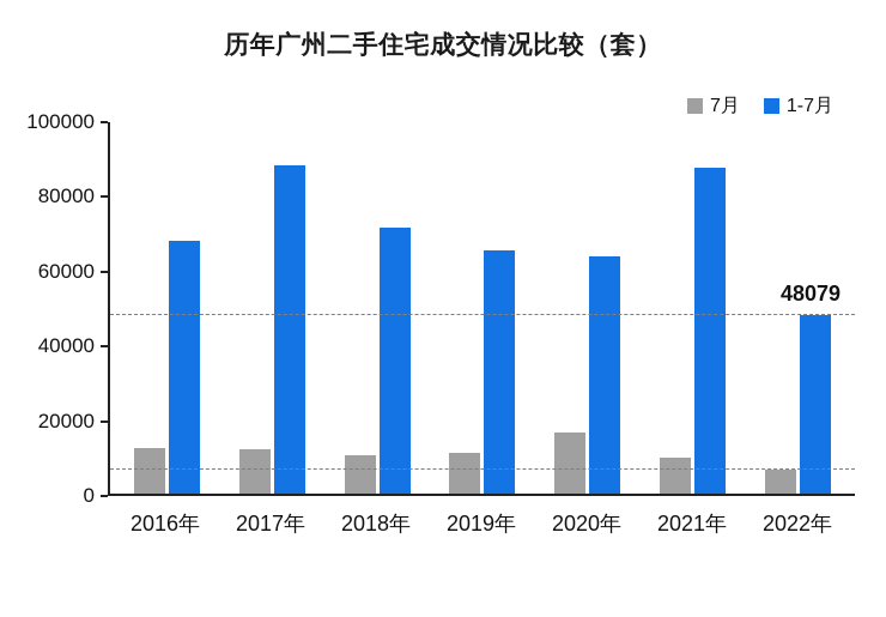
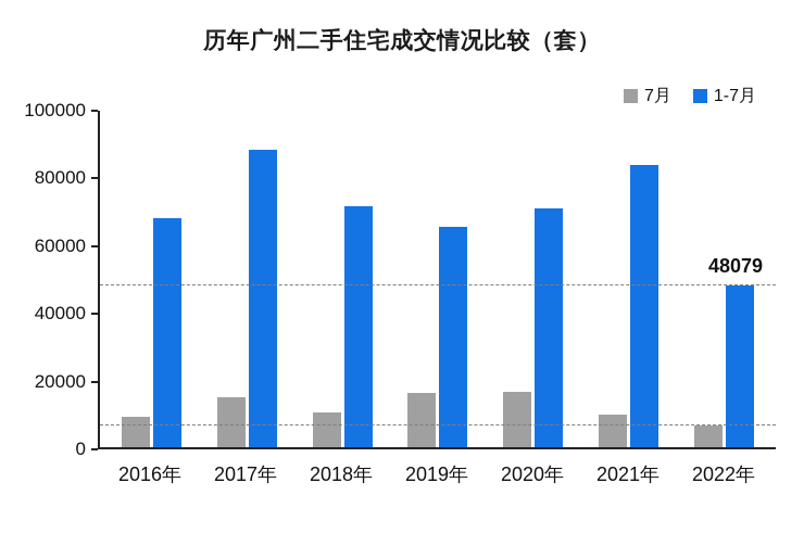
7月/2016年: 12000 -> 9000
7月/2017年: 12000 -> 15000
7月/2019年: 11000 -> 16000
1-7月/2020年: 64000 -> 71000
1-7月/2021年: 88000 -> 84000
